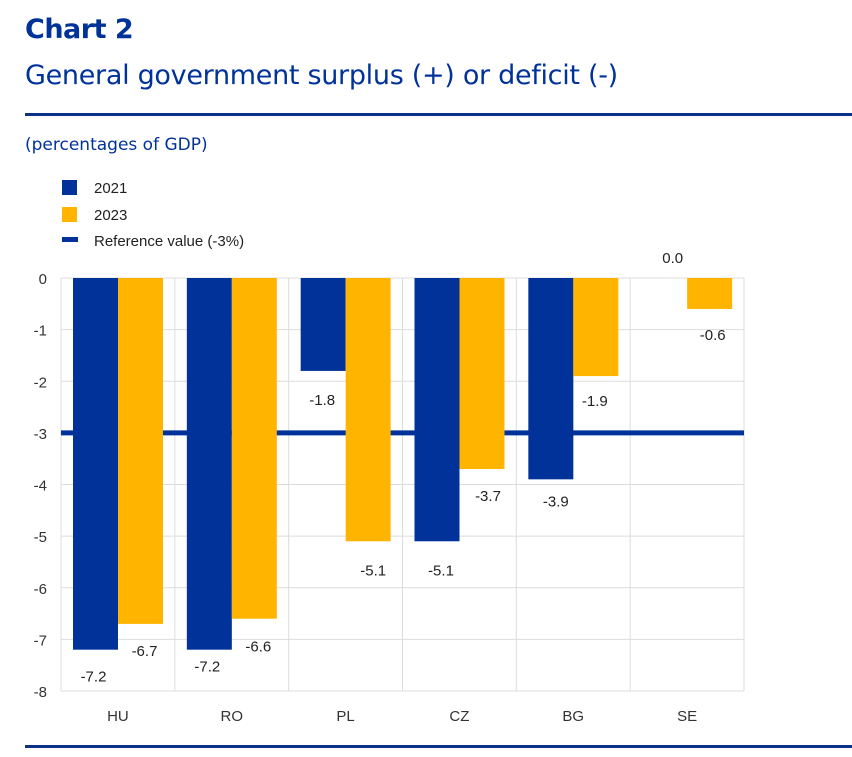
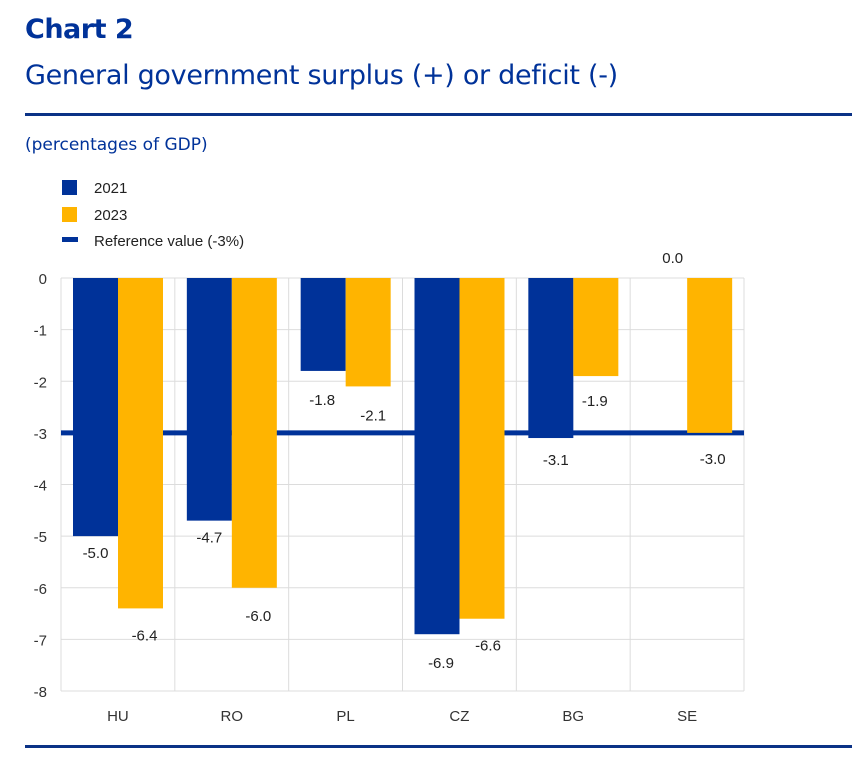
2021/HU: -7.2 -> -5.0
2023/HU: -6.7 -> -6.4
2021/RO: -7.2 -> -4.7
2023/RO: -6.6 -> -6.0
2023/PL: -5.1 -> -2.1
2021/CZ: -5.1 -> -6.9
2023/CZ: -3.7 -> -6.6
2021/BG: -3.9 -> -3.1
2023/SE: -0.6 -> -3.0
